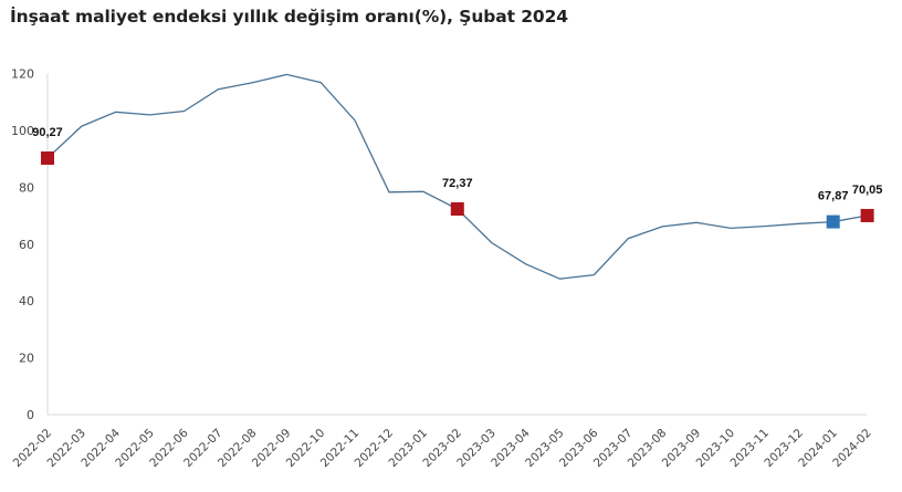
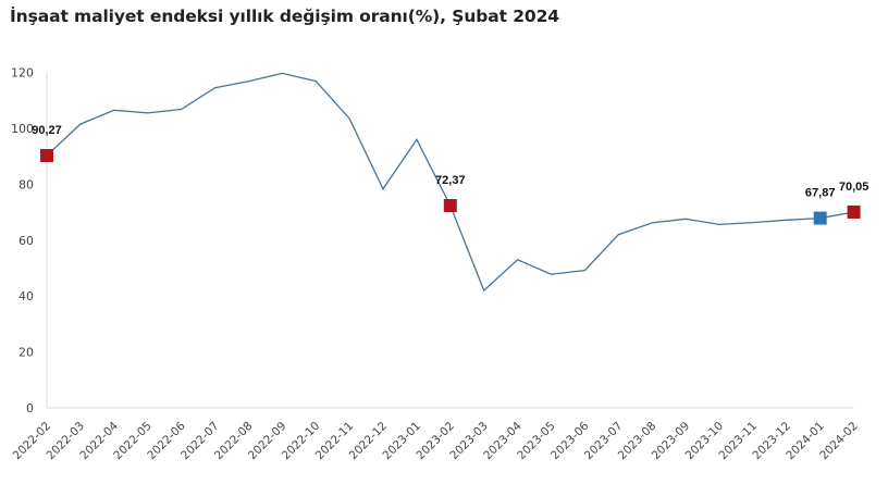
2023-01: 78 -> 96
2023-03: 60 -> 42
